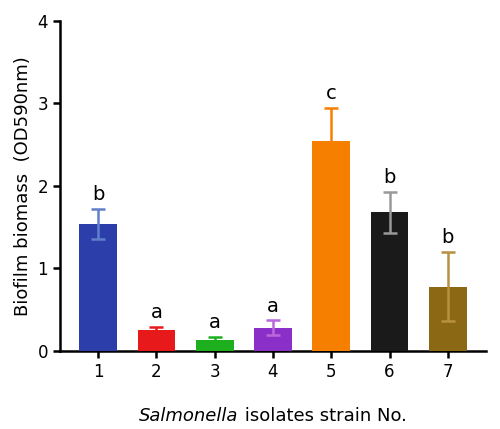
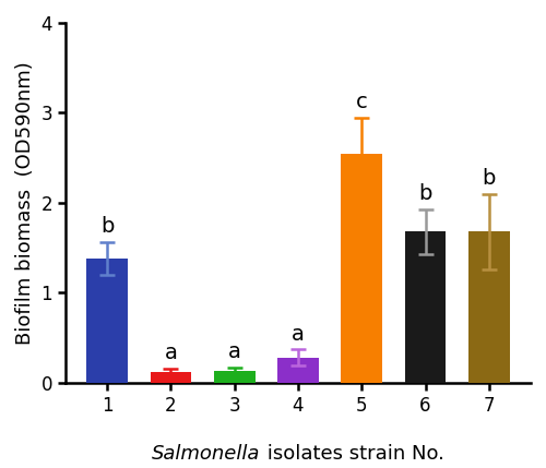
1: 1.54 -> 1.38
2: 0.26 -> 0.12
7: 0.78 -> 1.68
